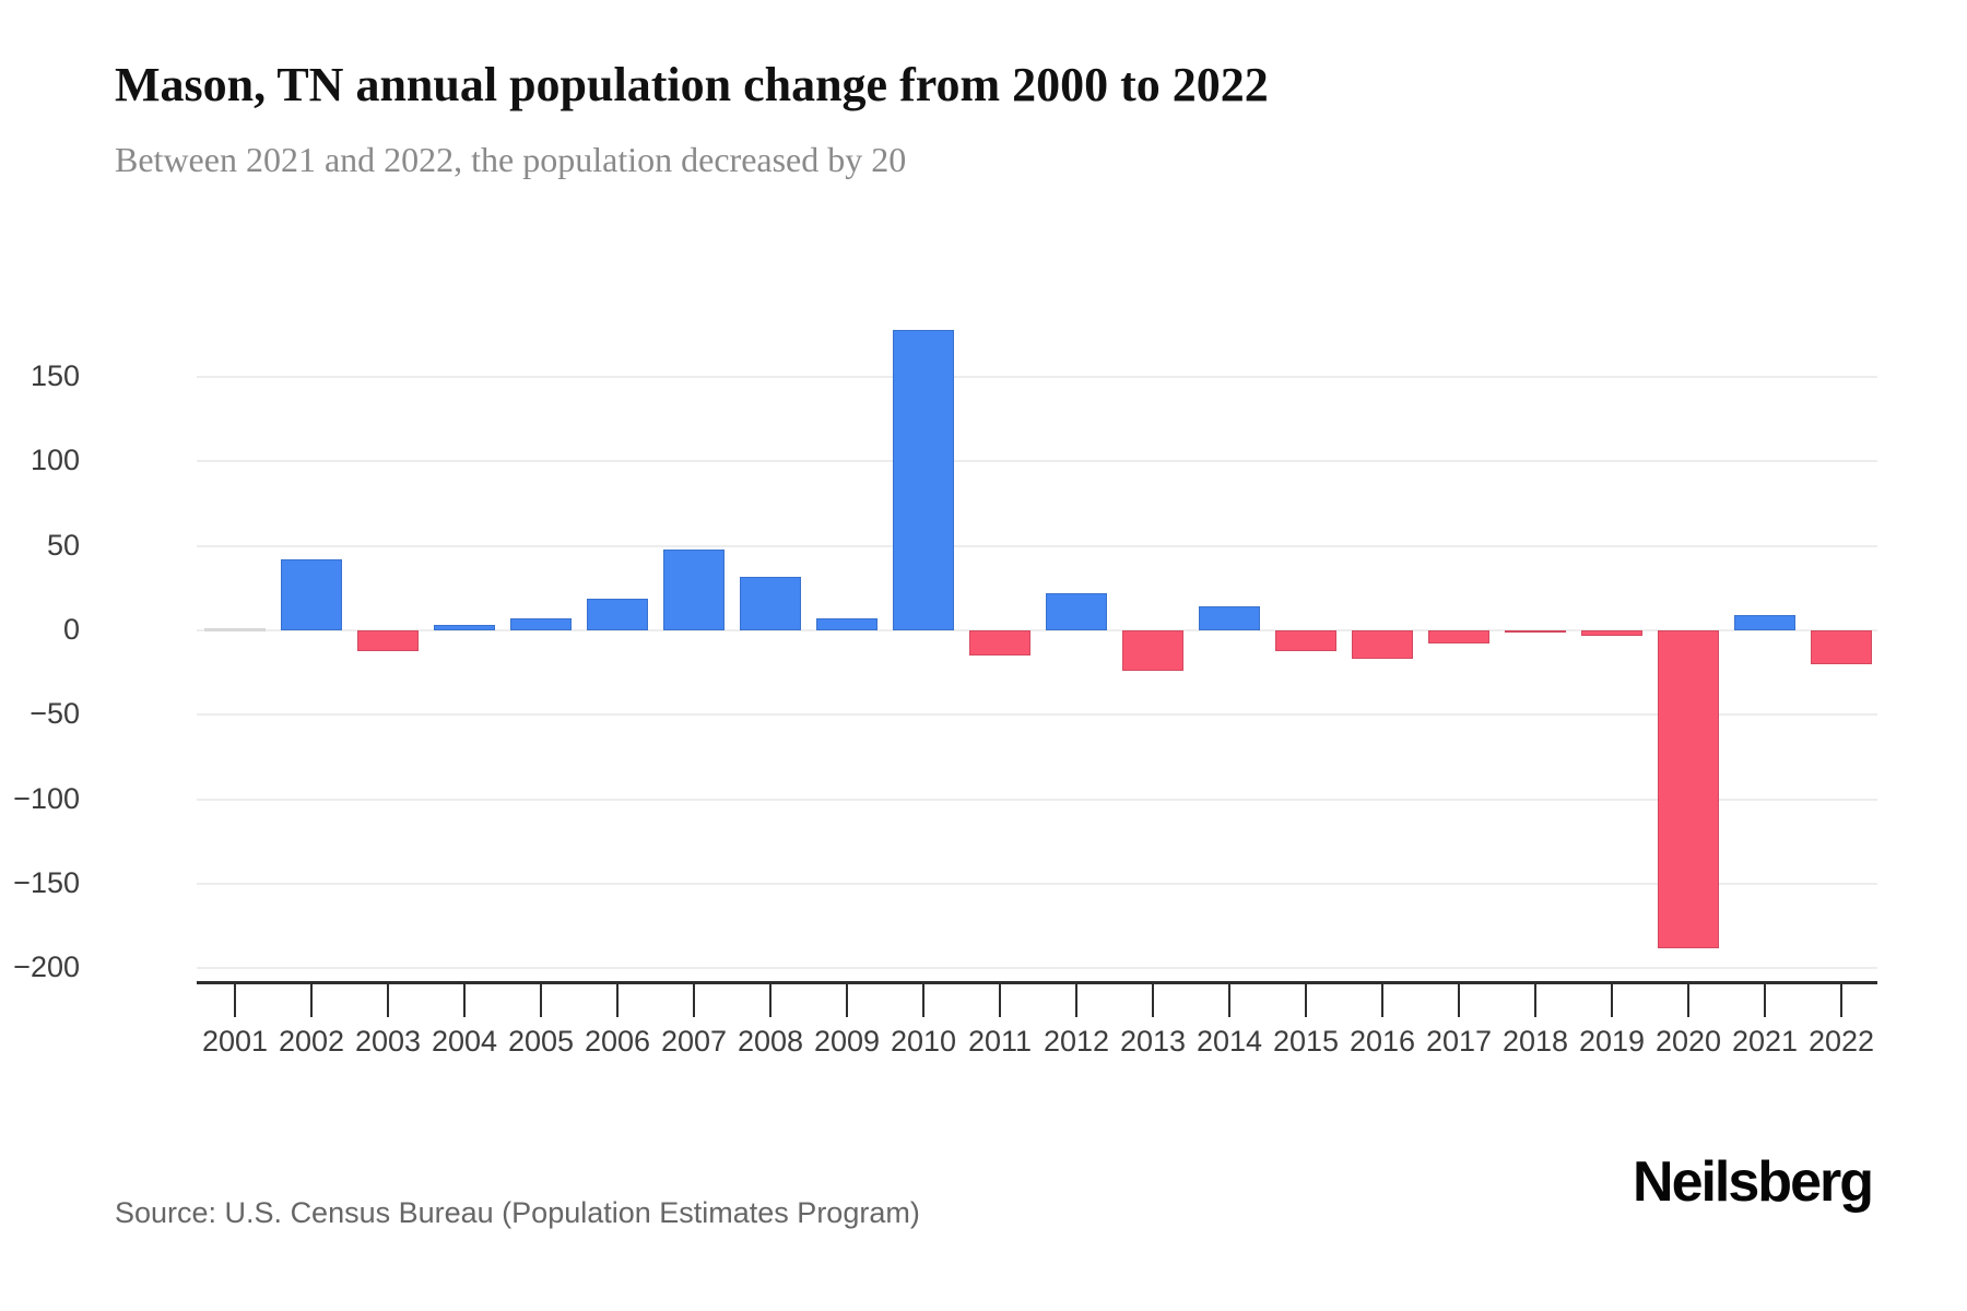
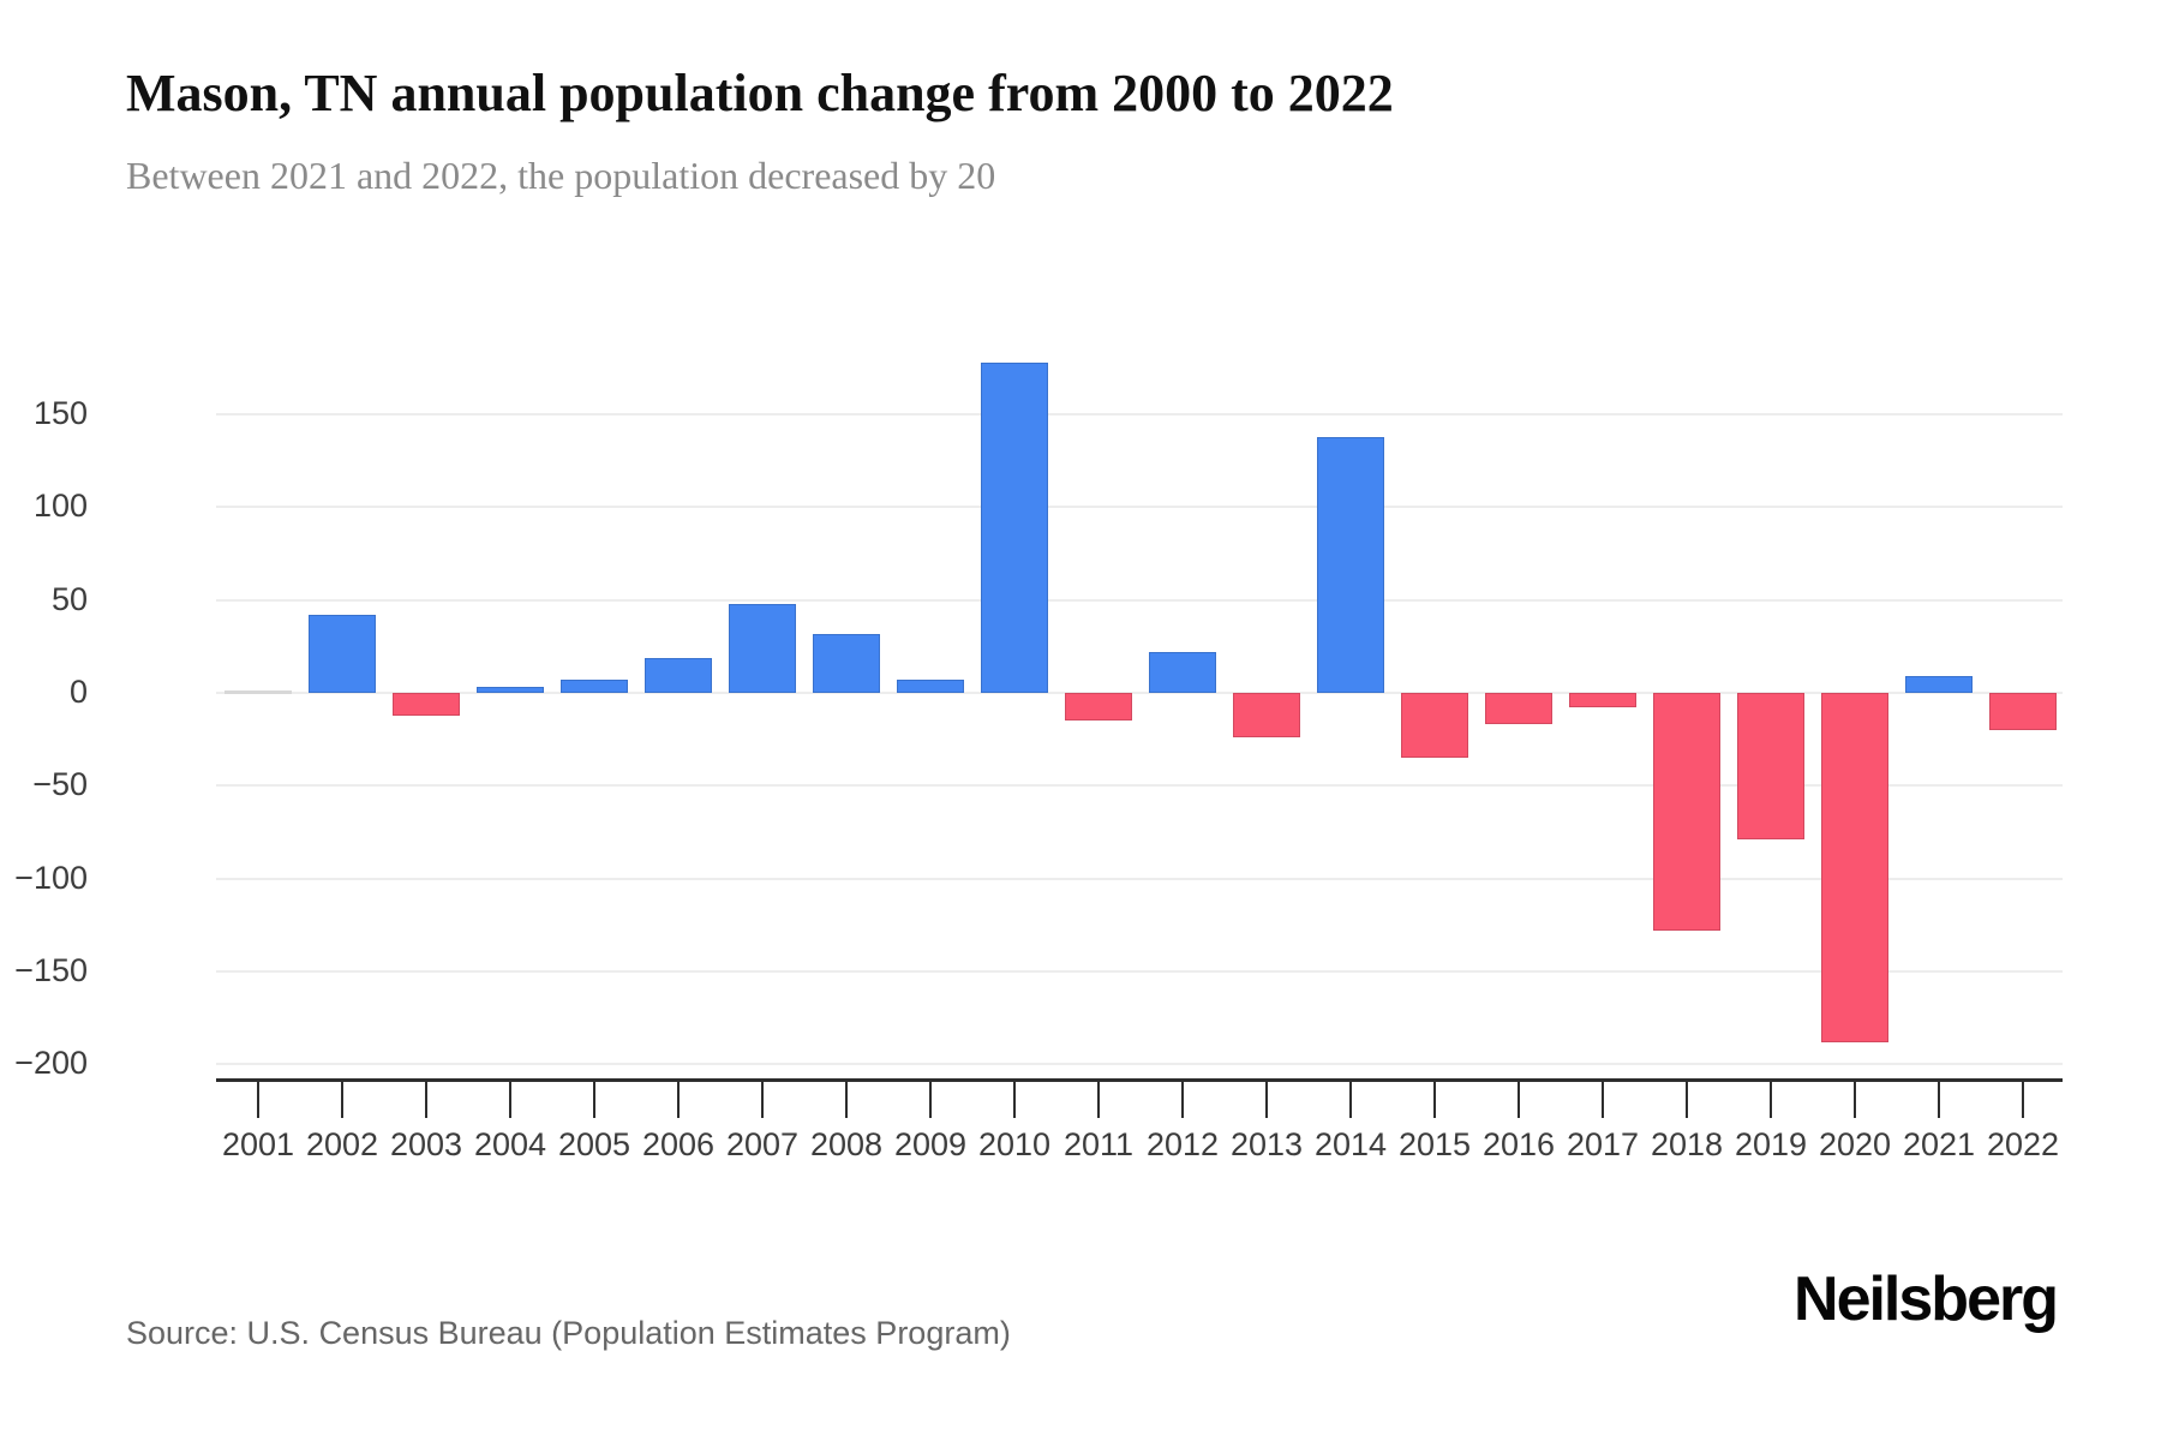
2014: 14 -> 138
2015: -12 -> -35
2018: -1 -> -128
2019: -3 -> -79
